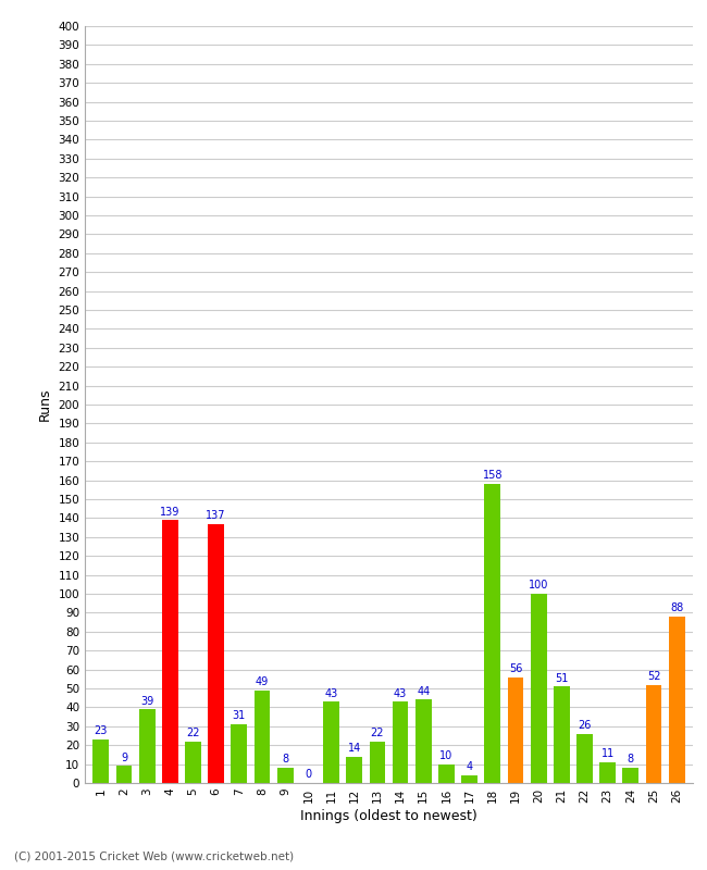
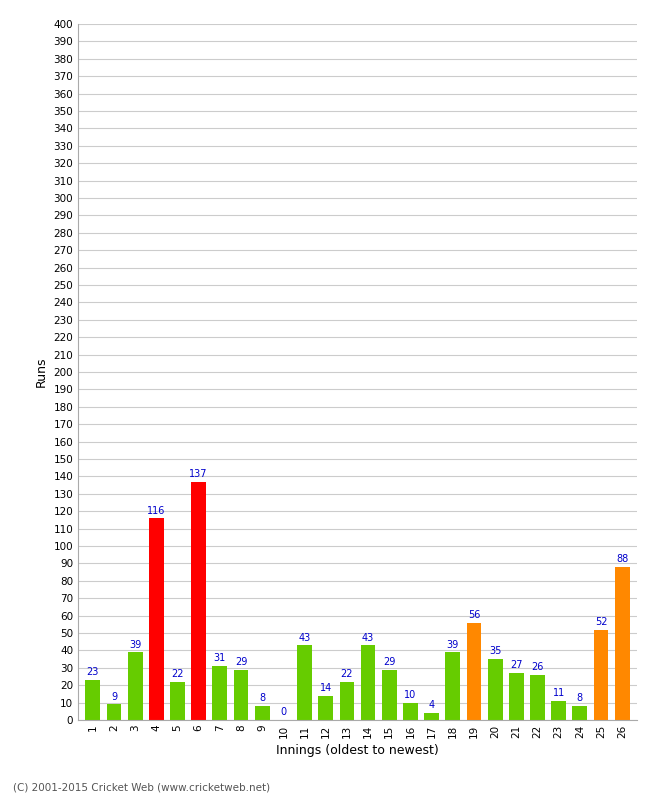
4: 139 -> 116
8: 49 -> 29
15: 44 -> 29
18: 158 -> 39
20: 100 -> 35
21: 51 -> 27
